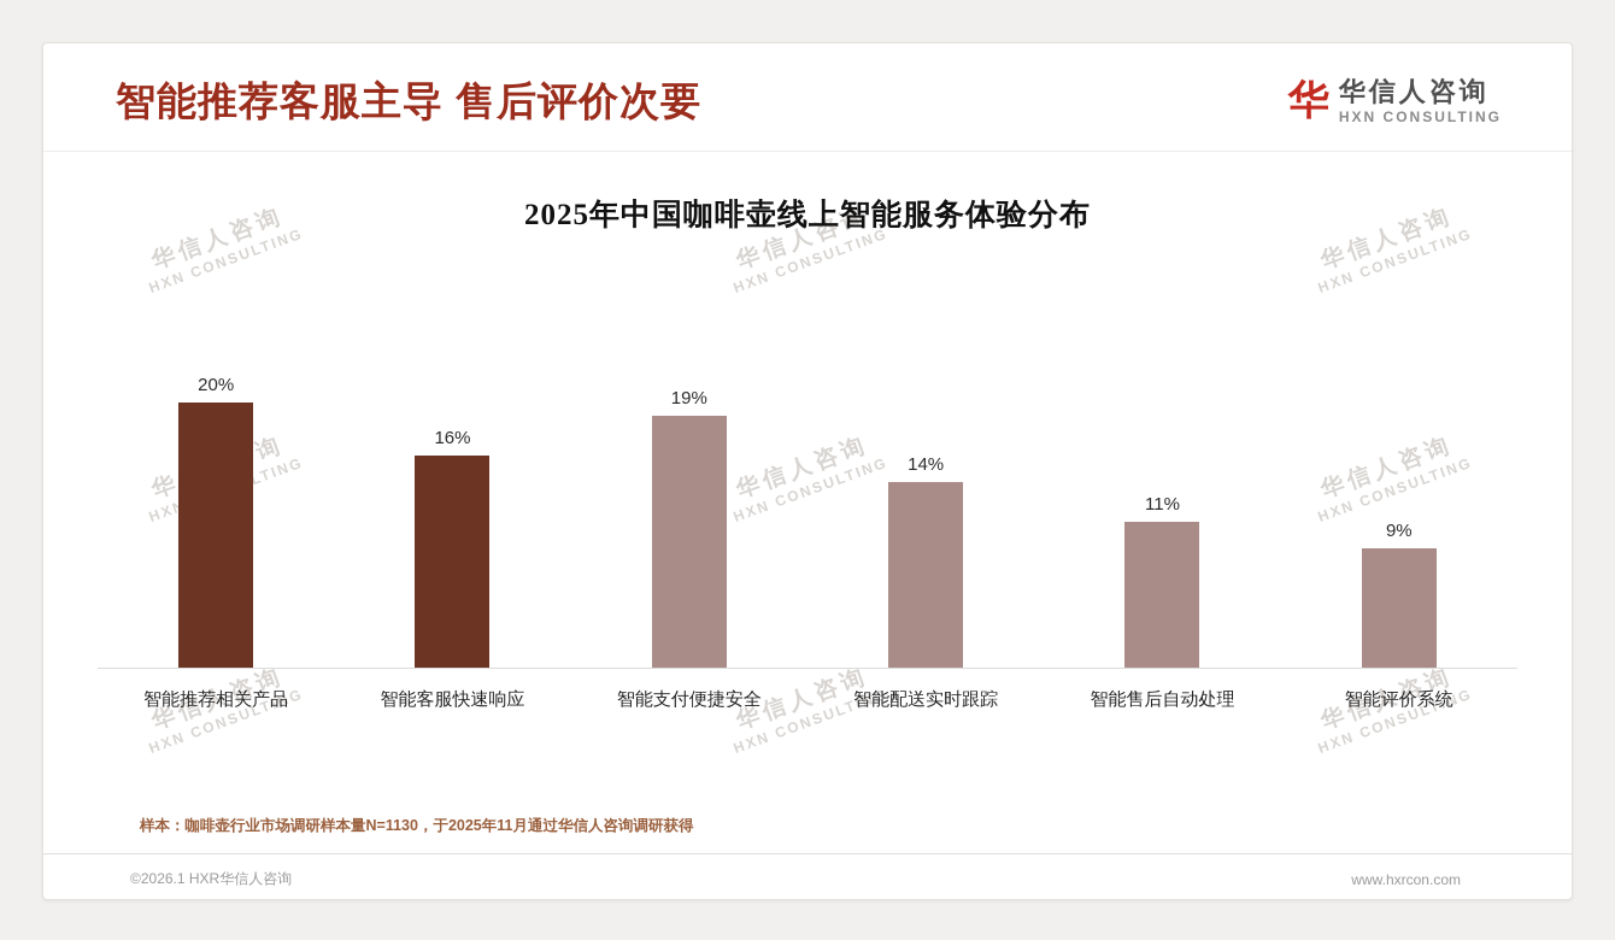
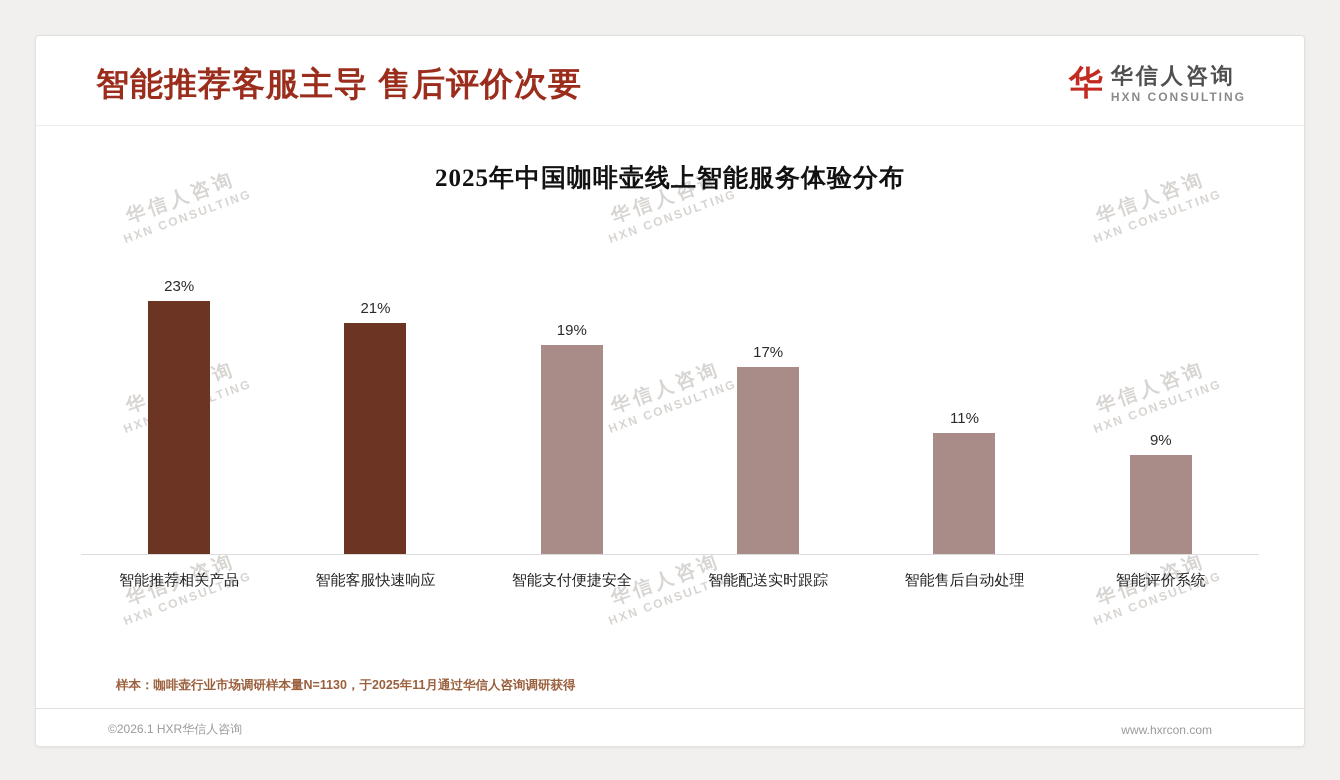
智能推荐相关产品: 20% -> 23%
智能客服快速响应: 16% -> 21%
智能配送实时跟踪: 14% -> 17%
